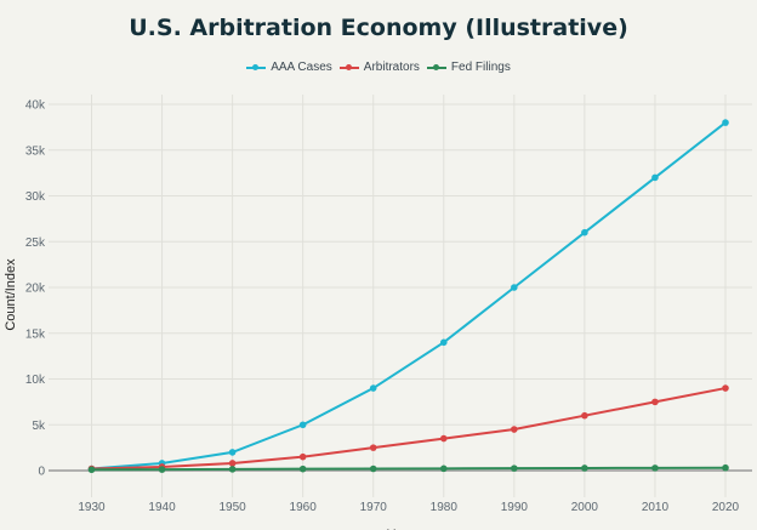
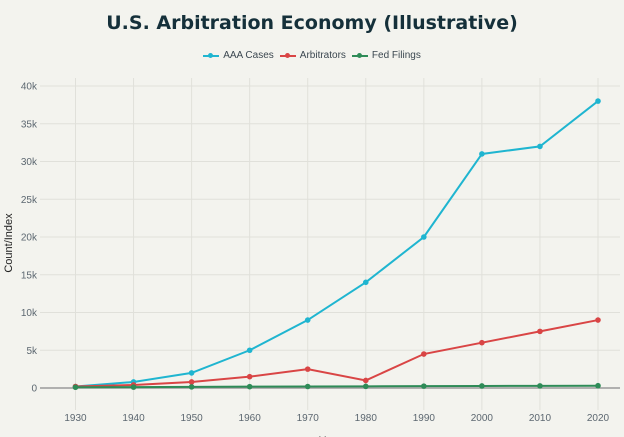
Arbitrators/1980: 4k -> 1k
AAA Cases/2000: 26k -> 31k
